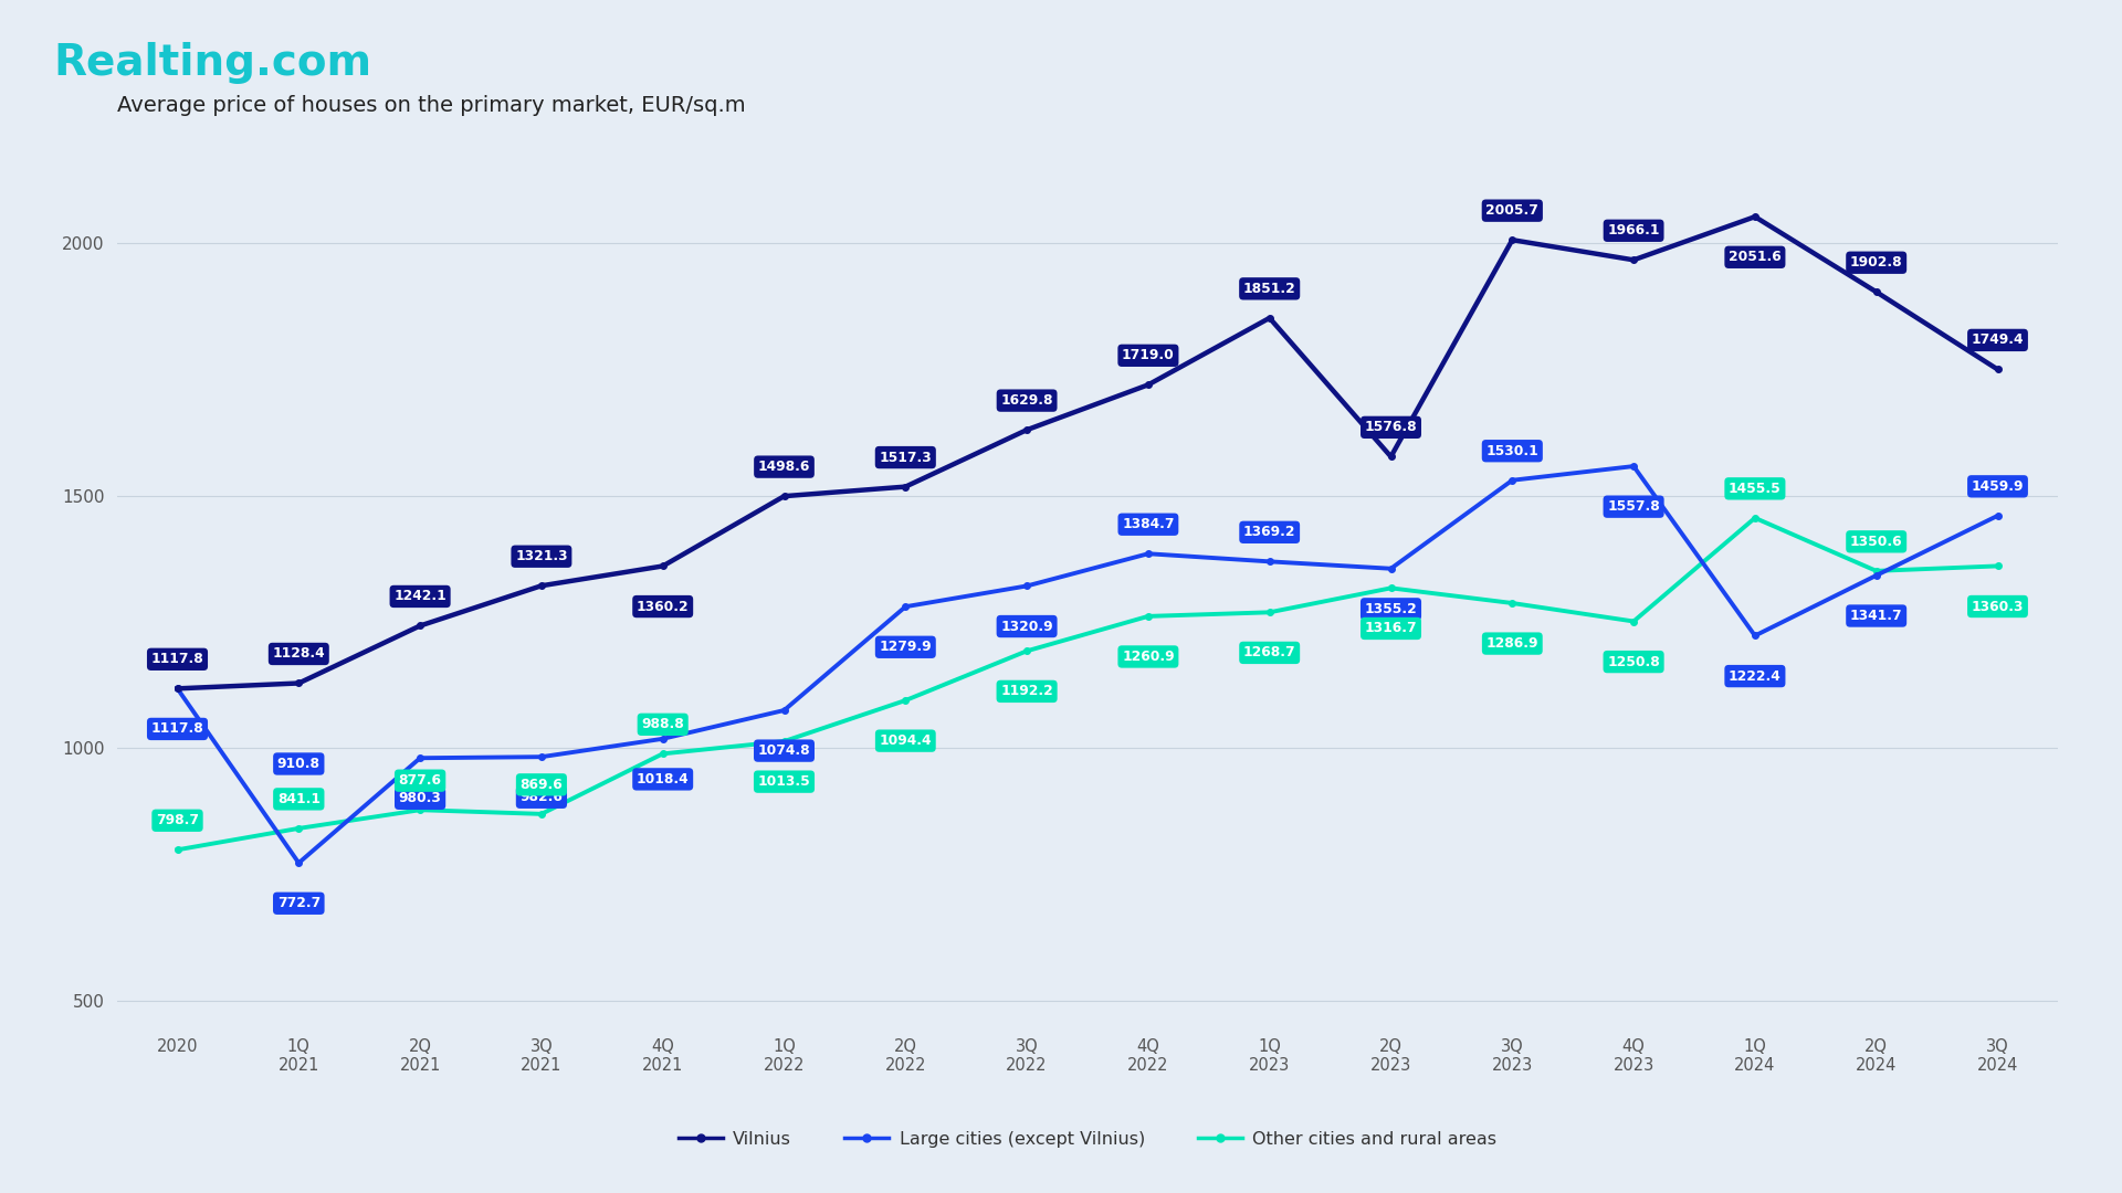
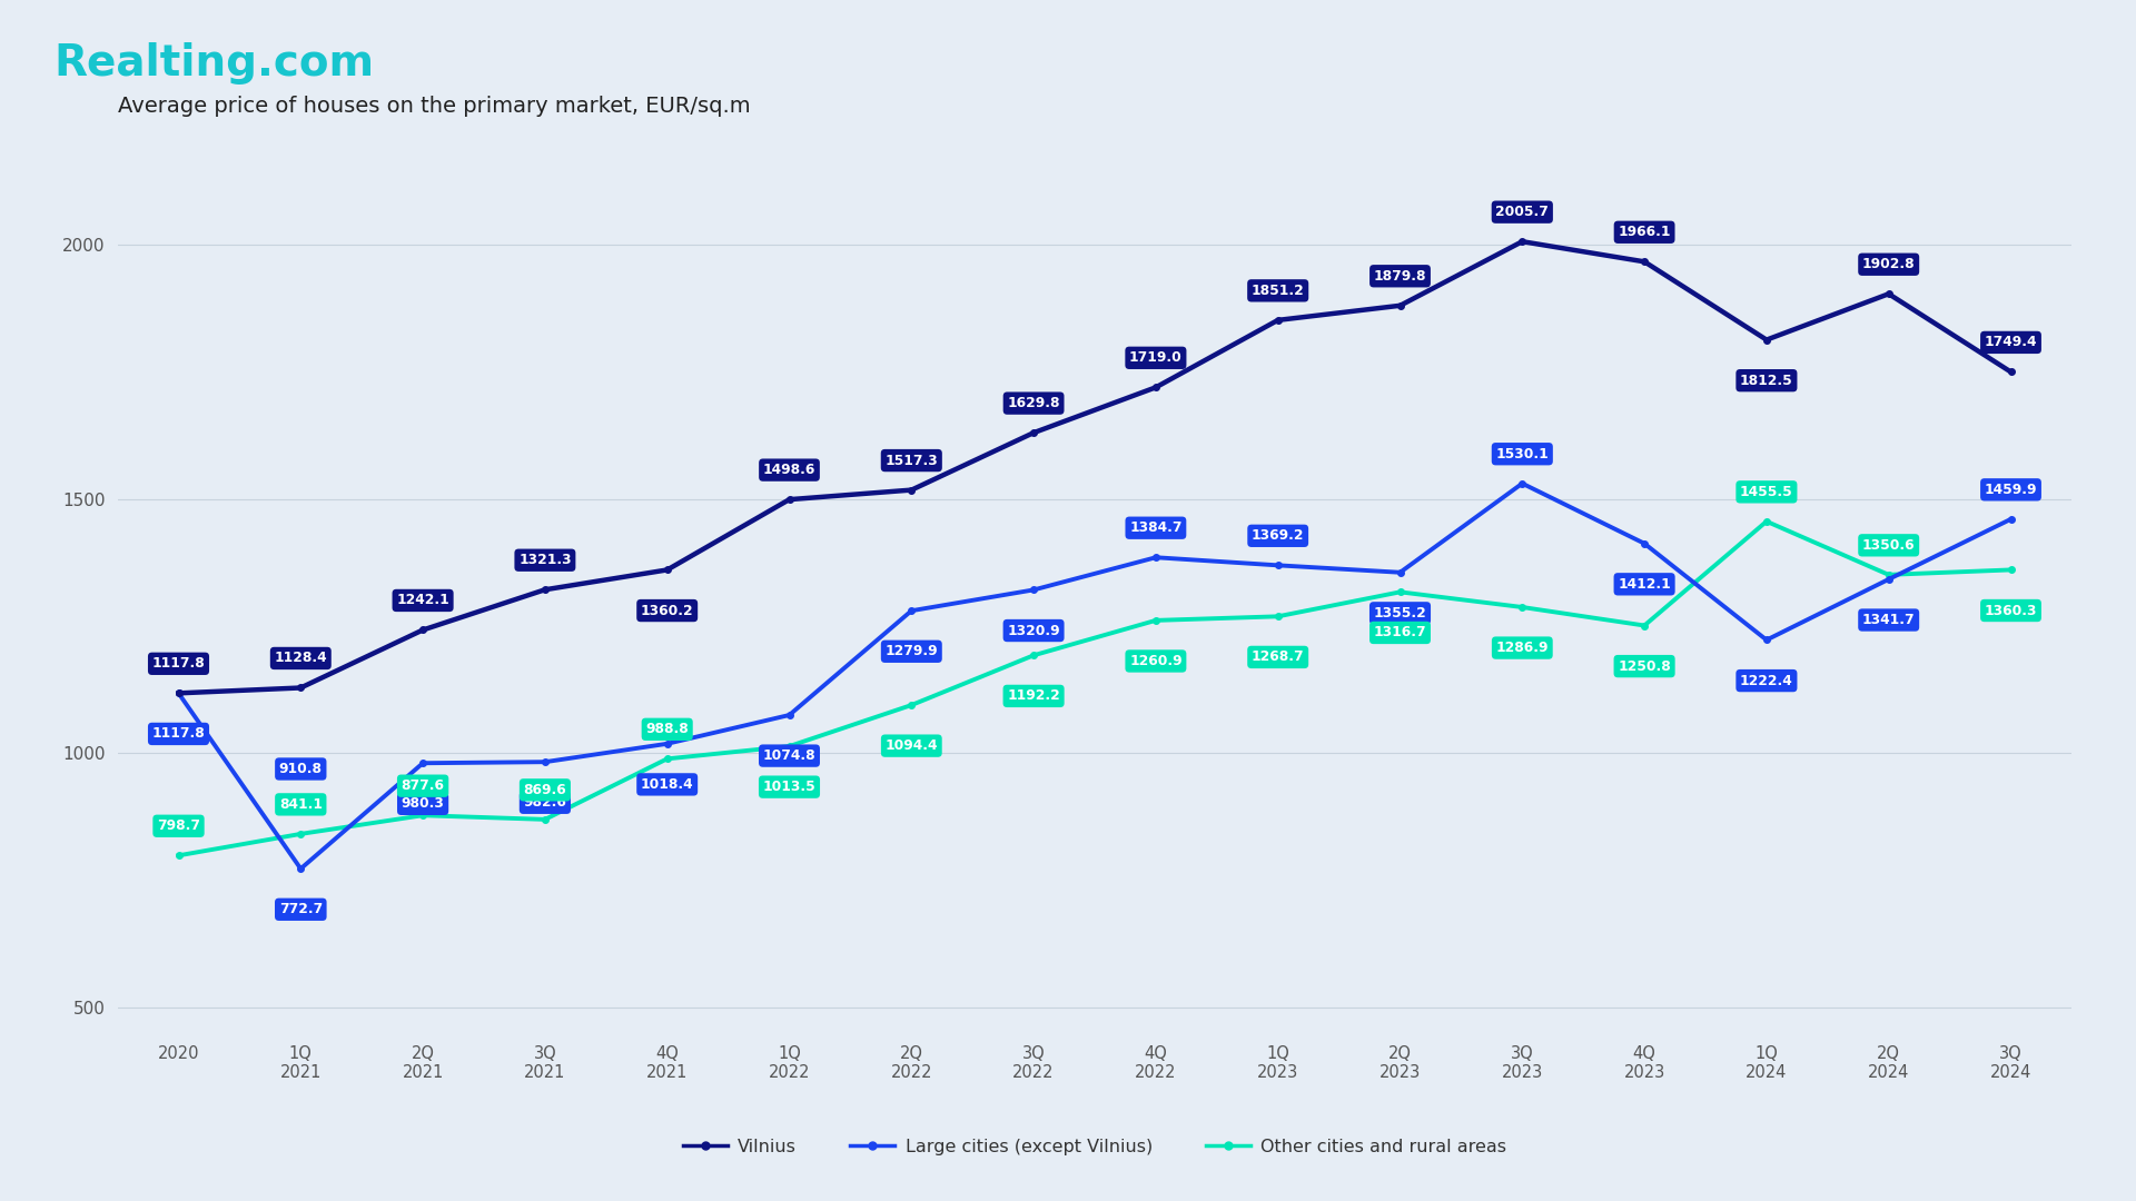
Vilnius/2Q 2023: 1576.8 -> 1879.8
Large cities (except Vilnius)/4Q 2023: 1557.8 -> 1412.1
Vilnius/1Q 2024: 2051.6 -> 1812.5
